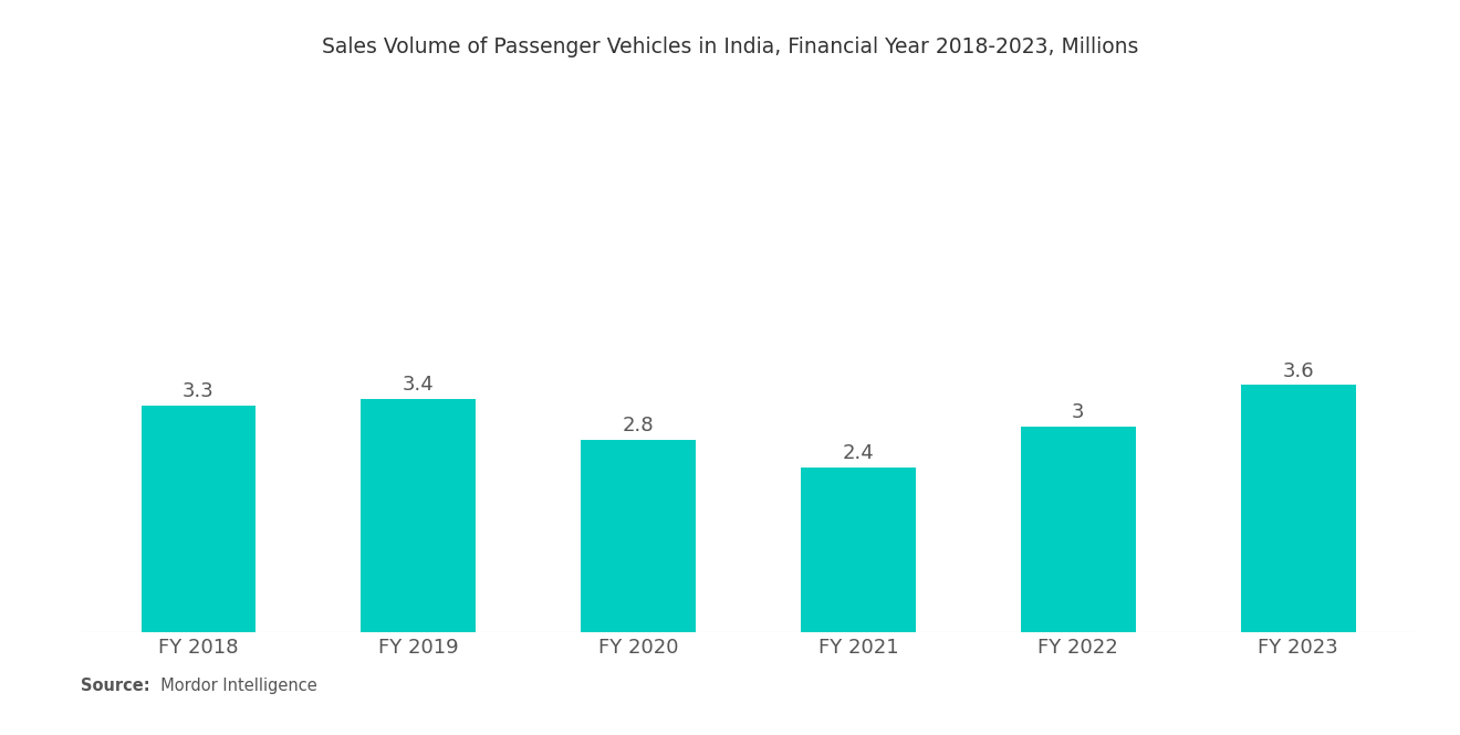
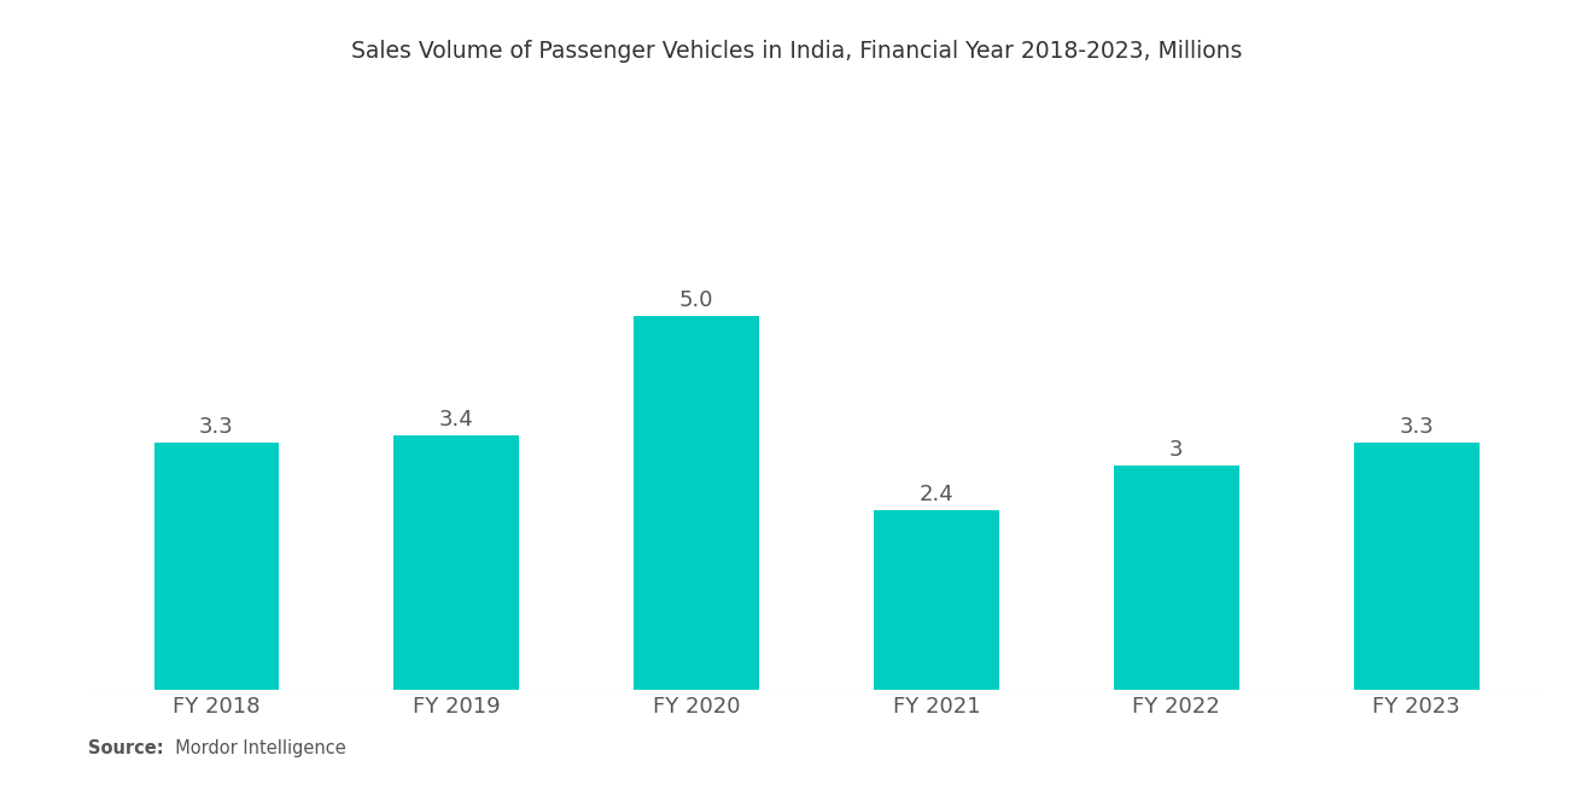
FY 2020: 2.8 -> 5.0
FY 2023: 3.6 -> 3.3
